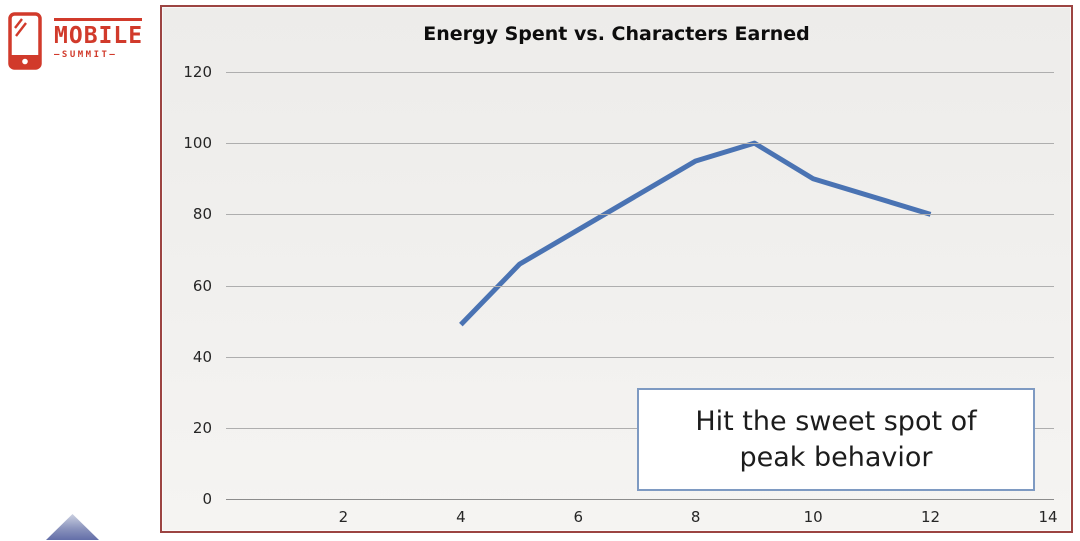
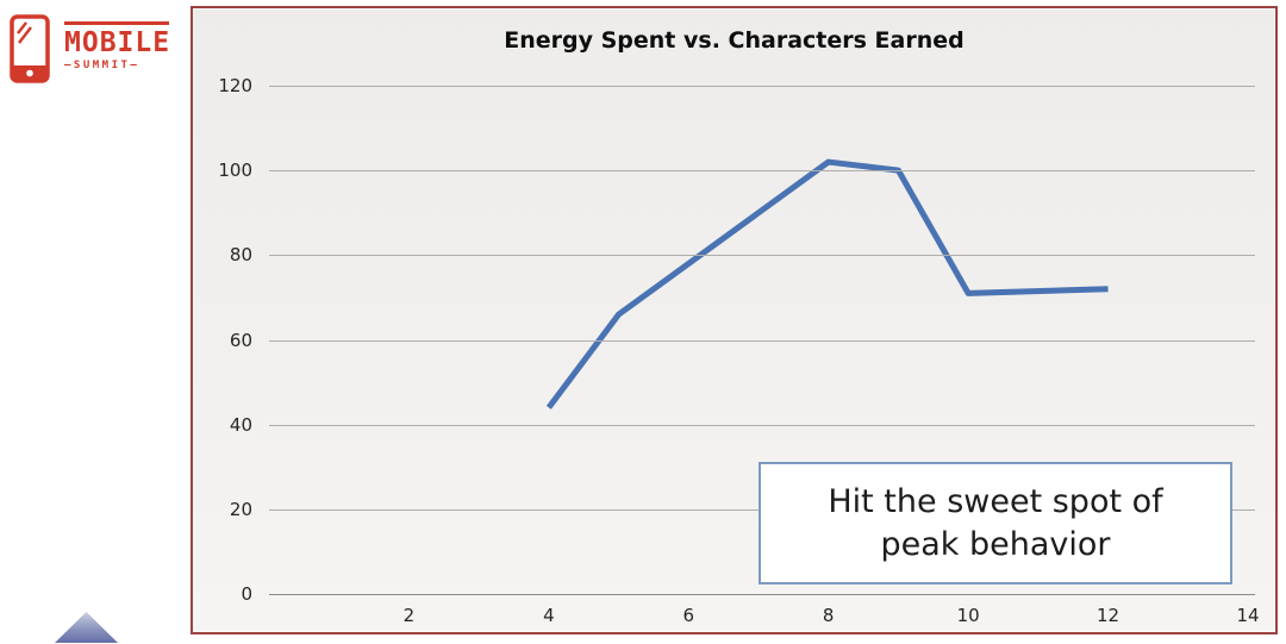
4: 49 -> 44
8: 95 -> 102
10: 90 -> 71
12: 80 -> 72
